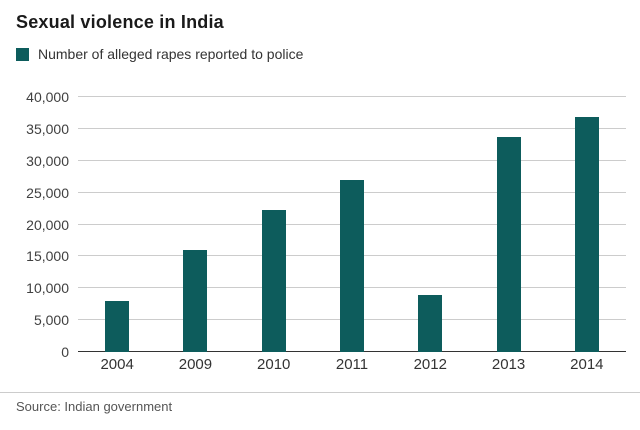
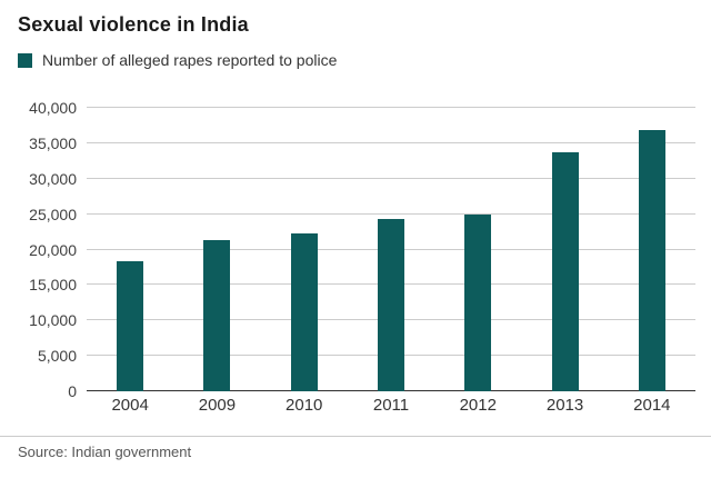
2004: 8000 -> 18000
2009: 16000 -> 21000
2011: 27000 -> 24000
2012: 9000 -> 25000
